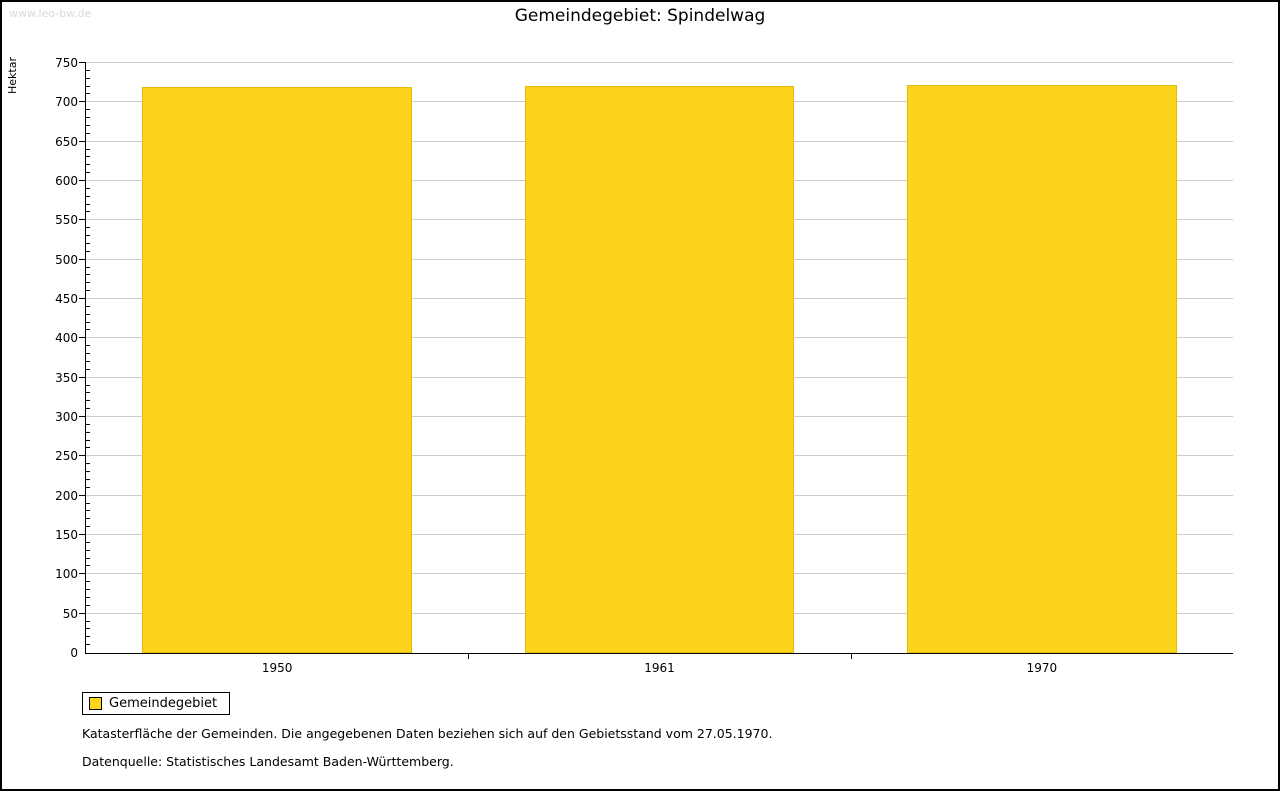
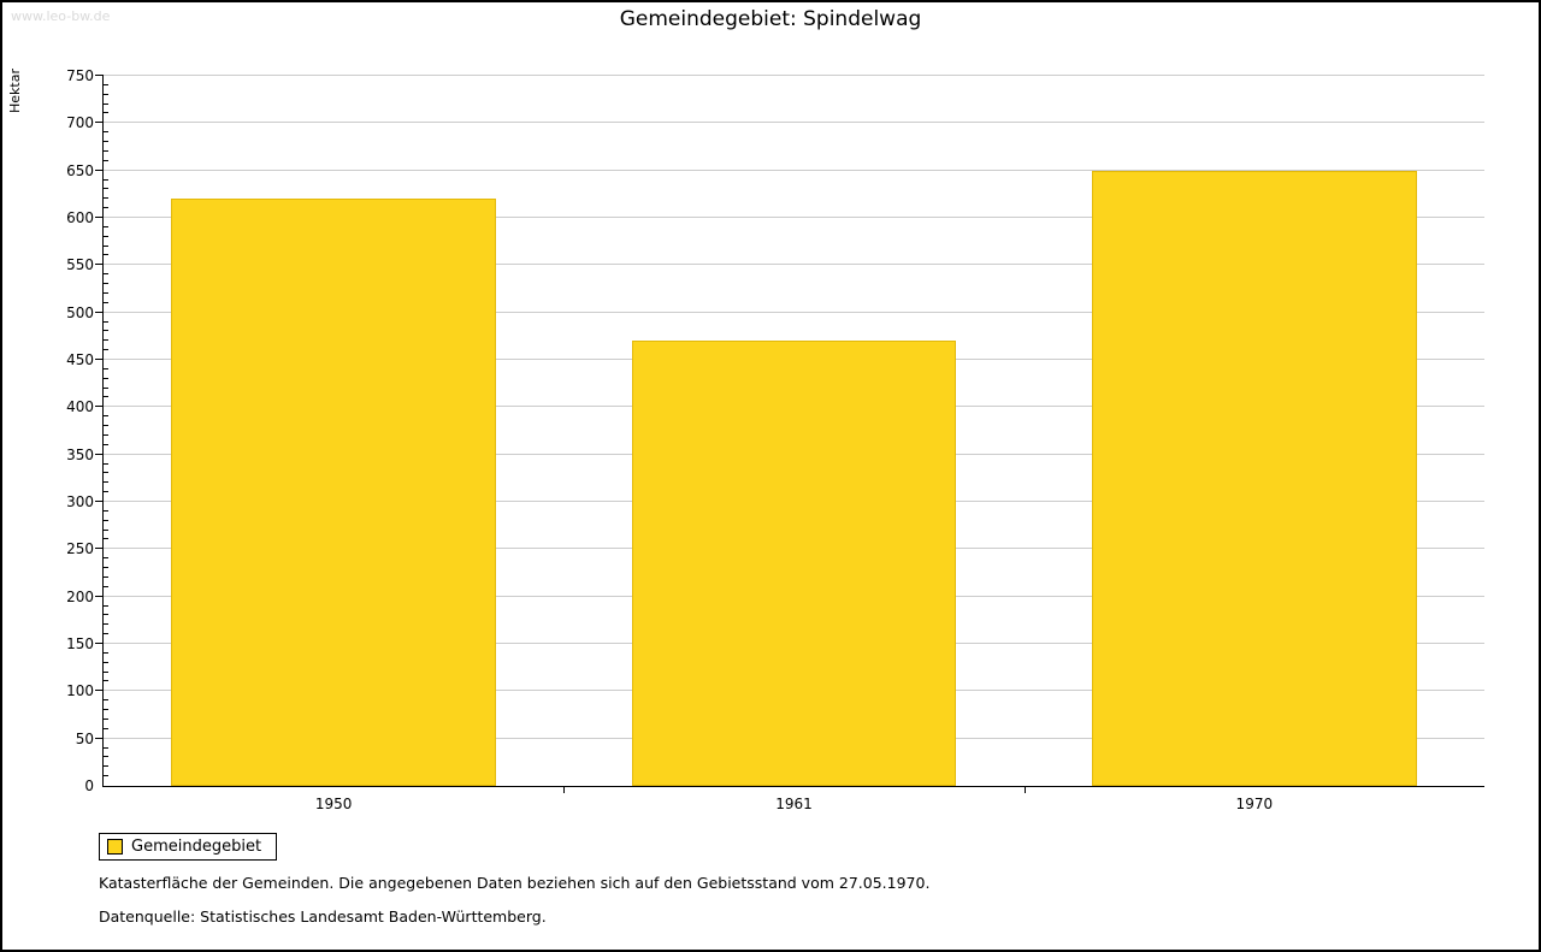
1950: 720 -> 620
1961: 720 -> 470
1970: 720 -> 650
